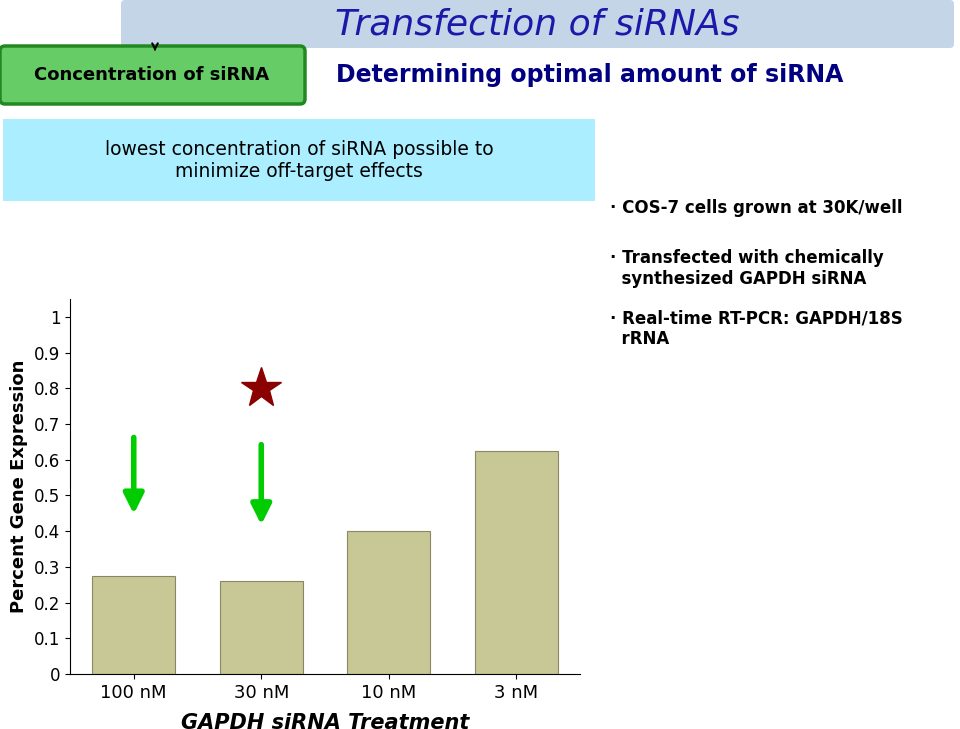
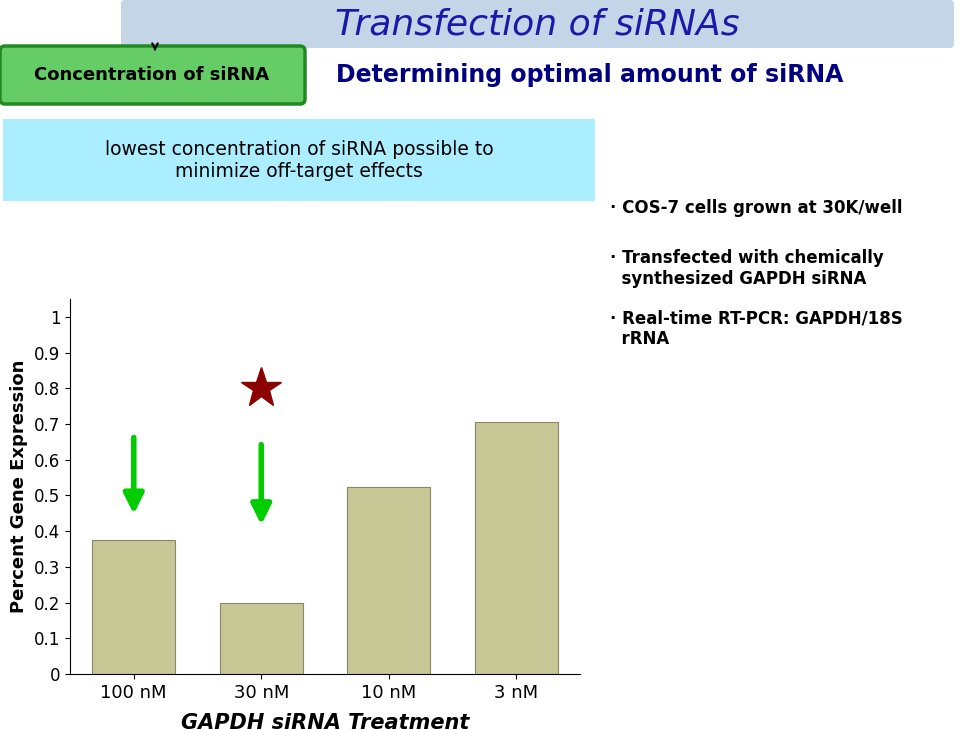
100 nM: 0.275 -> 0.375
30 nM: 0.260 -> 0.200
10 nM: 0.400 -> 0.525
3 nM: 0.625 -> 0.705
